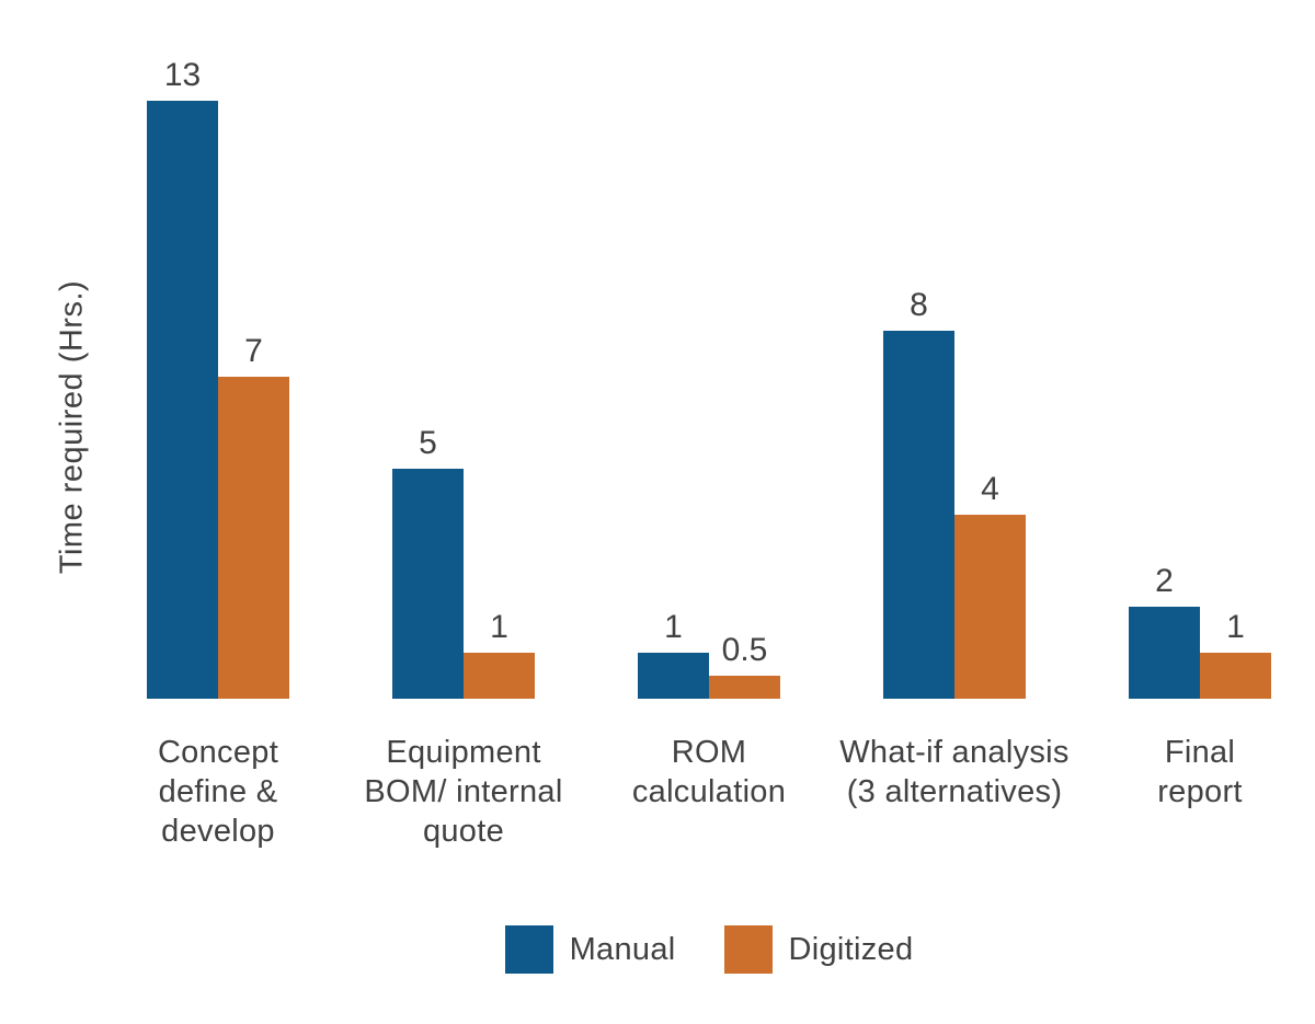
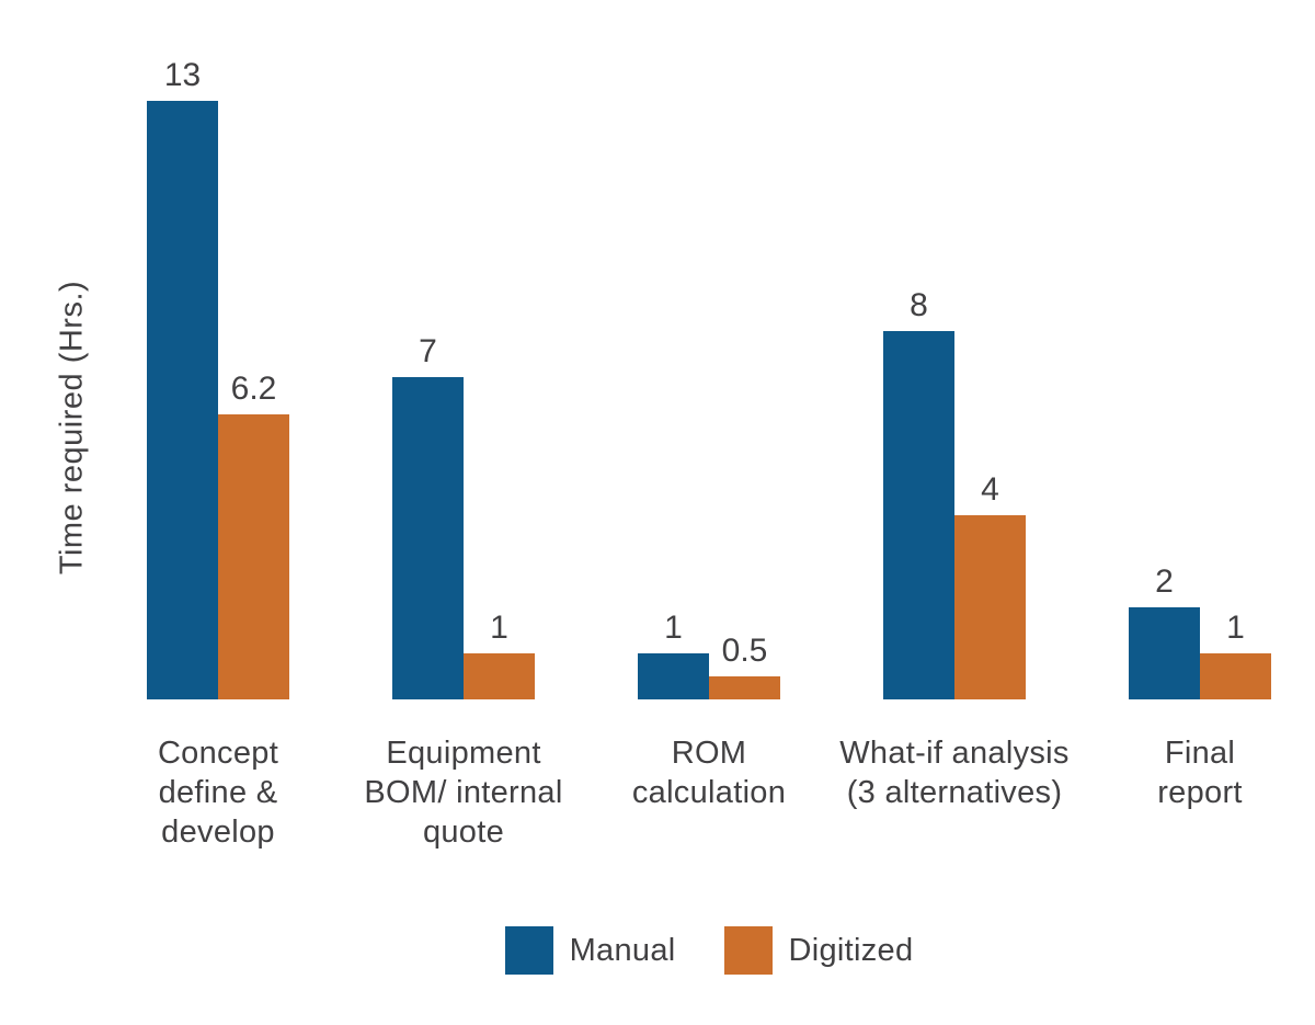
Digitized/Concept define & develop: 7 -> 6.2
Manual/Equipment BOM/ internal quote: 5 -> 7
